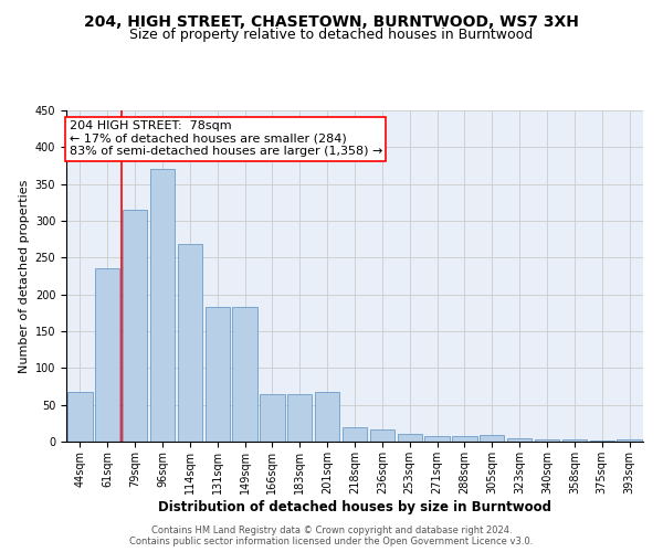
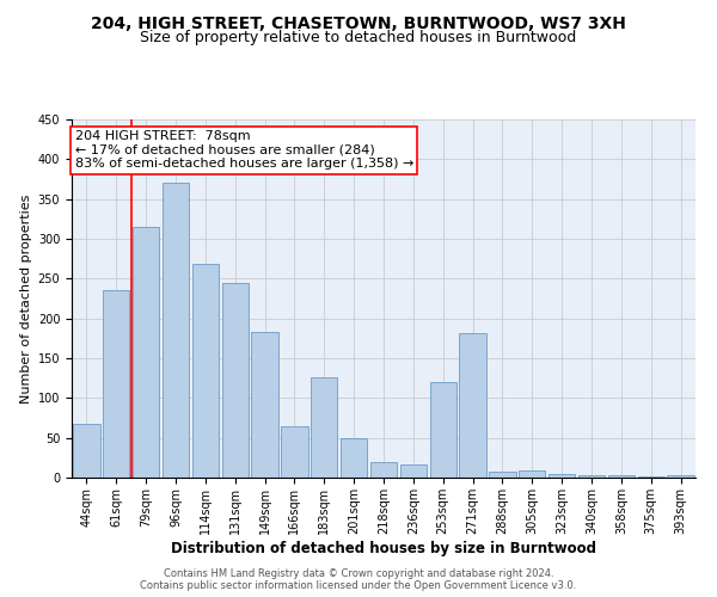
131sqm: 183 -> 244
183sqm: 65 -> 126
201sqm: 68 -> 50
253sqm: 10 -> 120
271sqm: 8 -> 182
